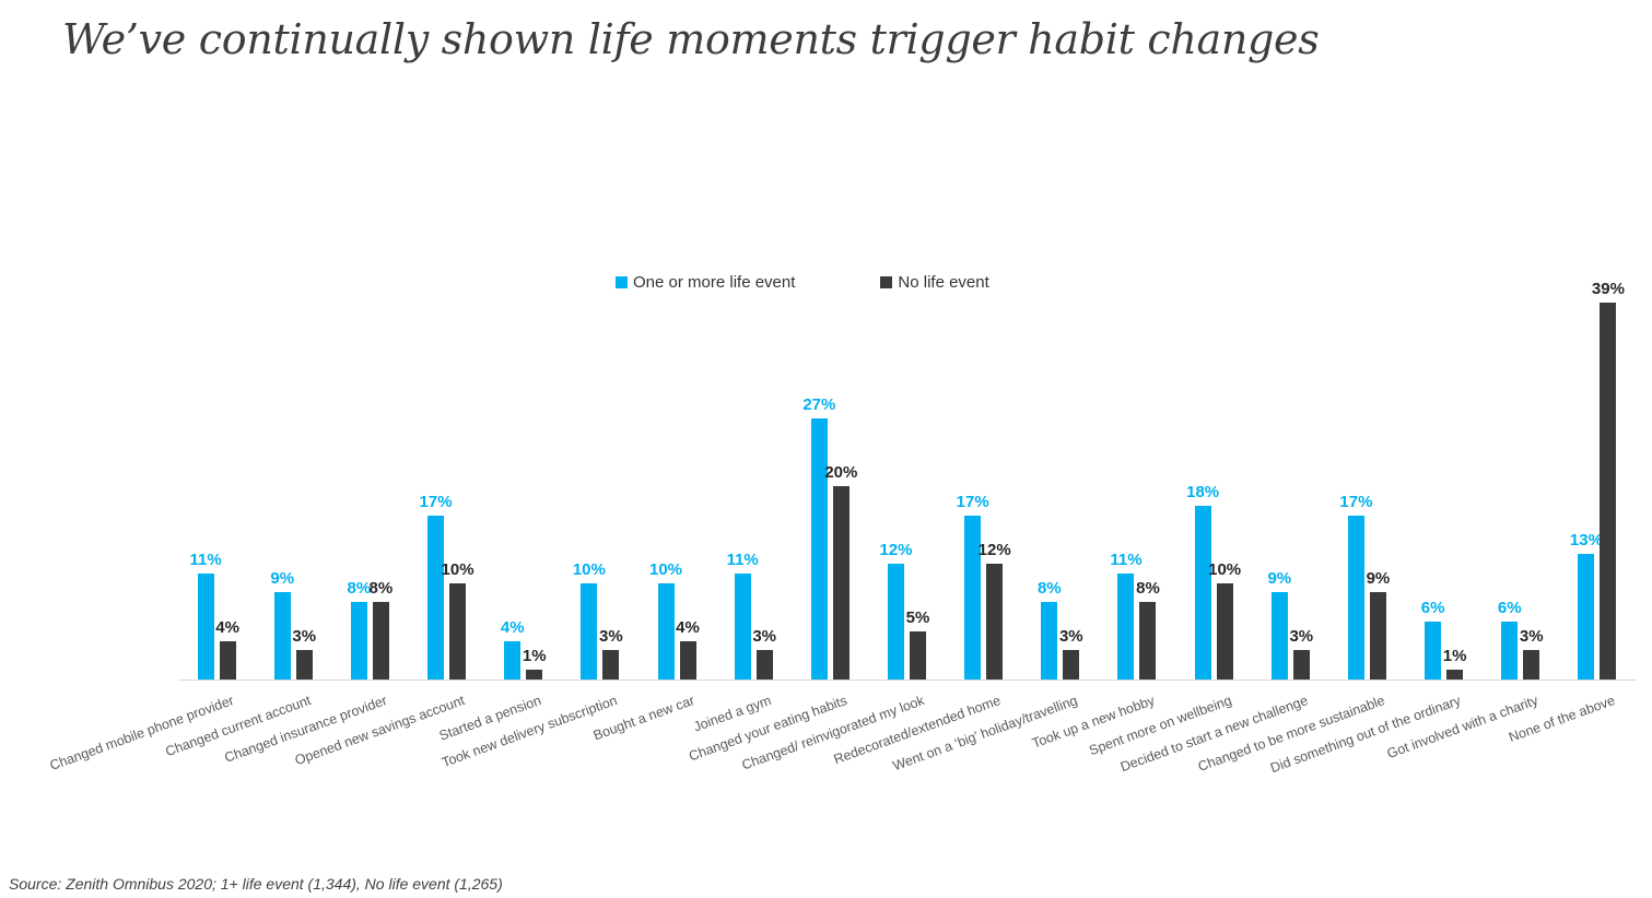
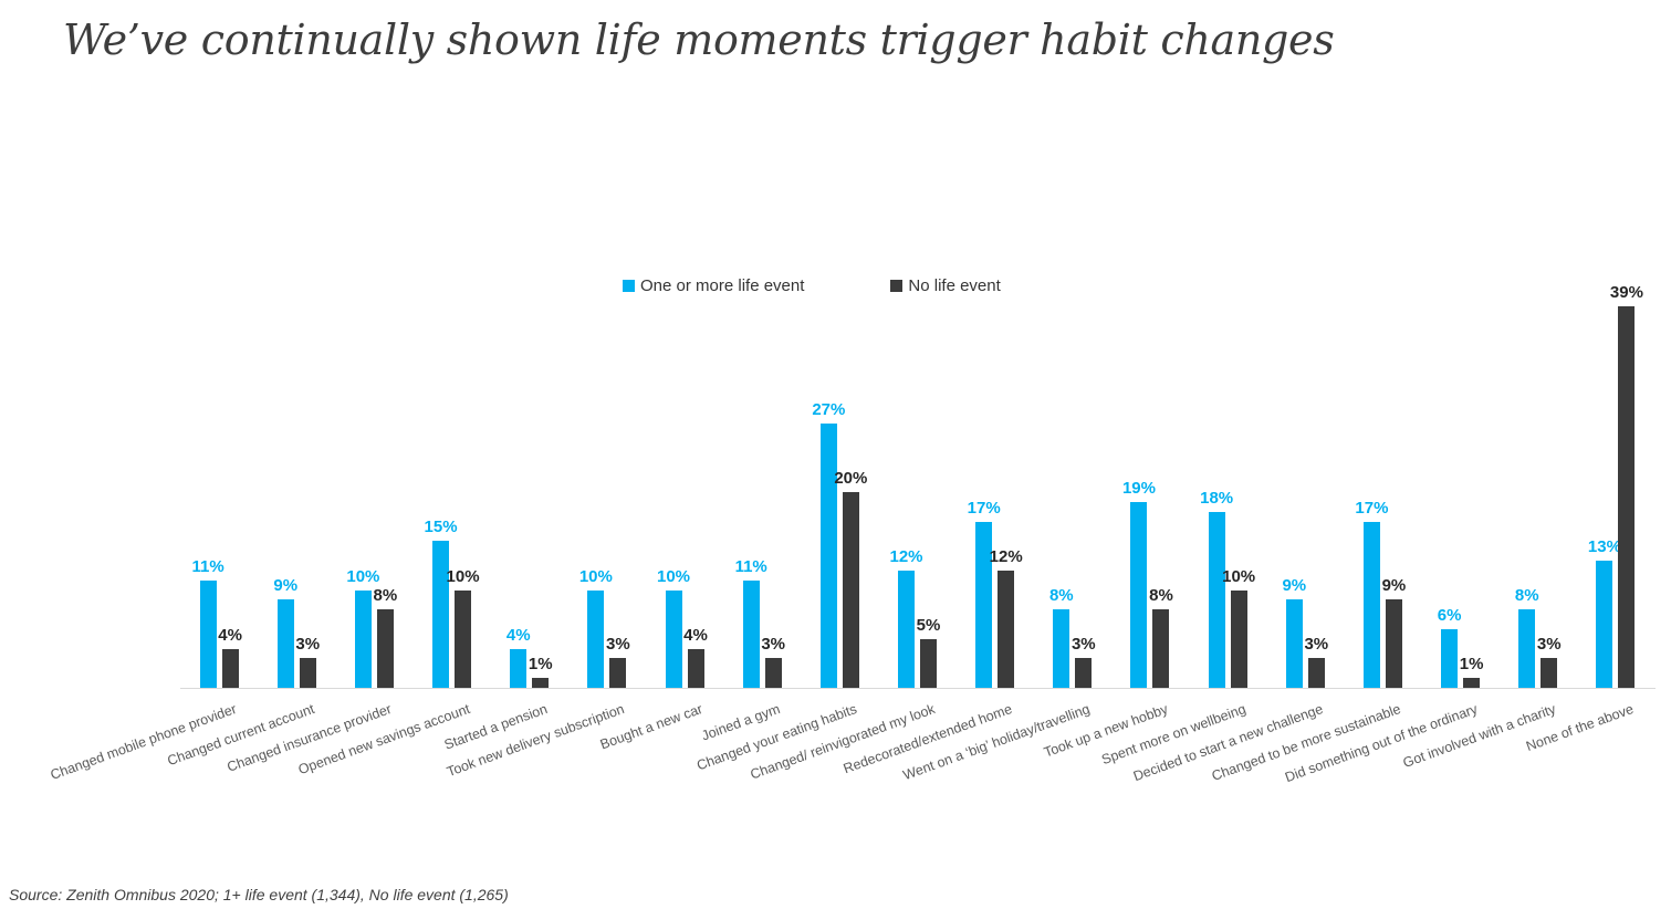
One or more life event/Changed insurance provider: 8% -> 10%
One or more life event/Opened new savings account: 17% -> 15%
One or more life event/Took up a new hobby: 11% -> 19%
One or more life event/Got involved with a charity: 6% -> 8%
